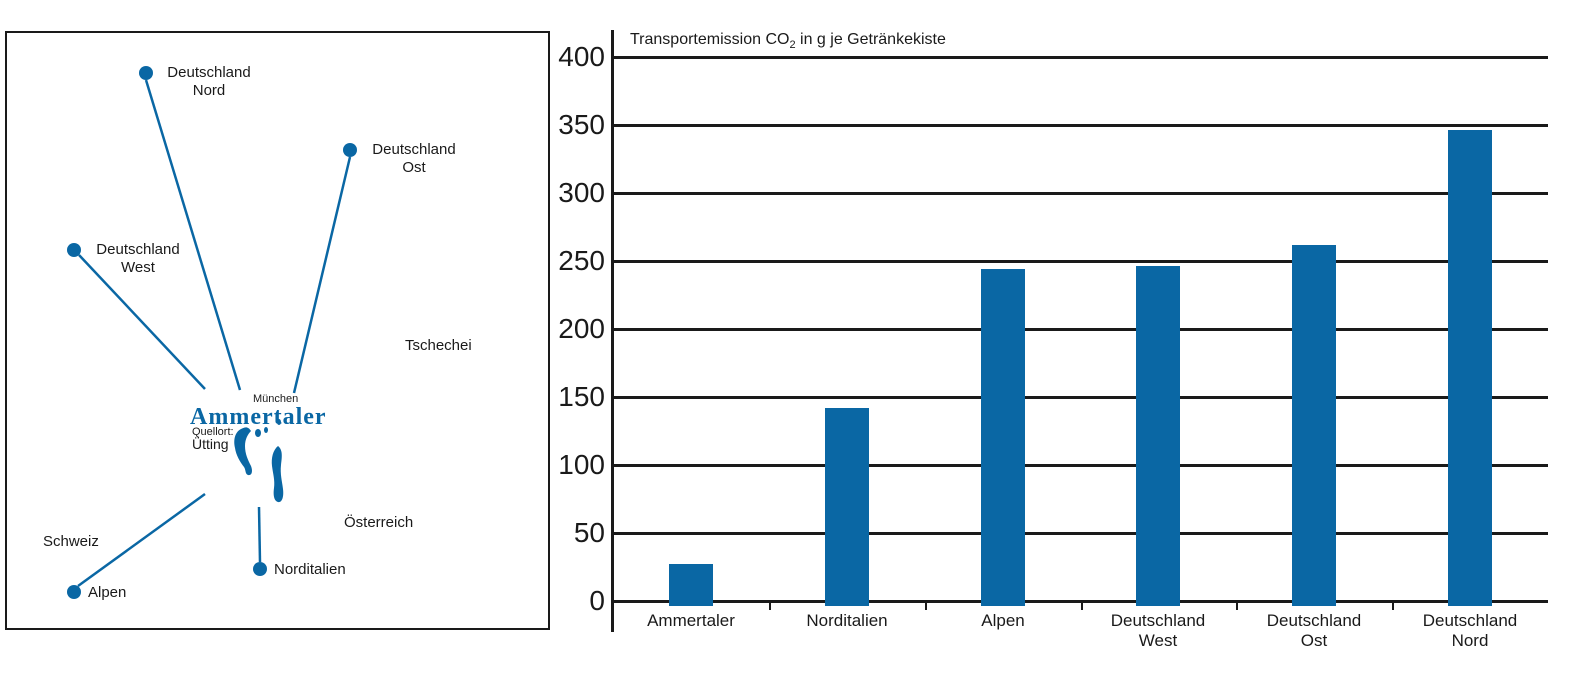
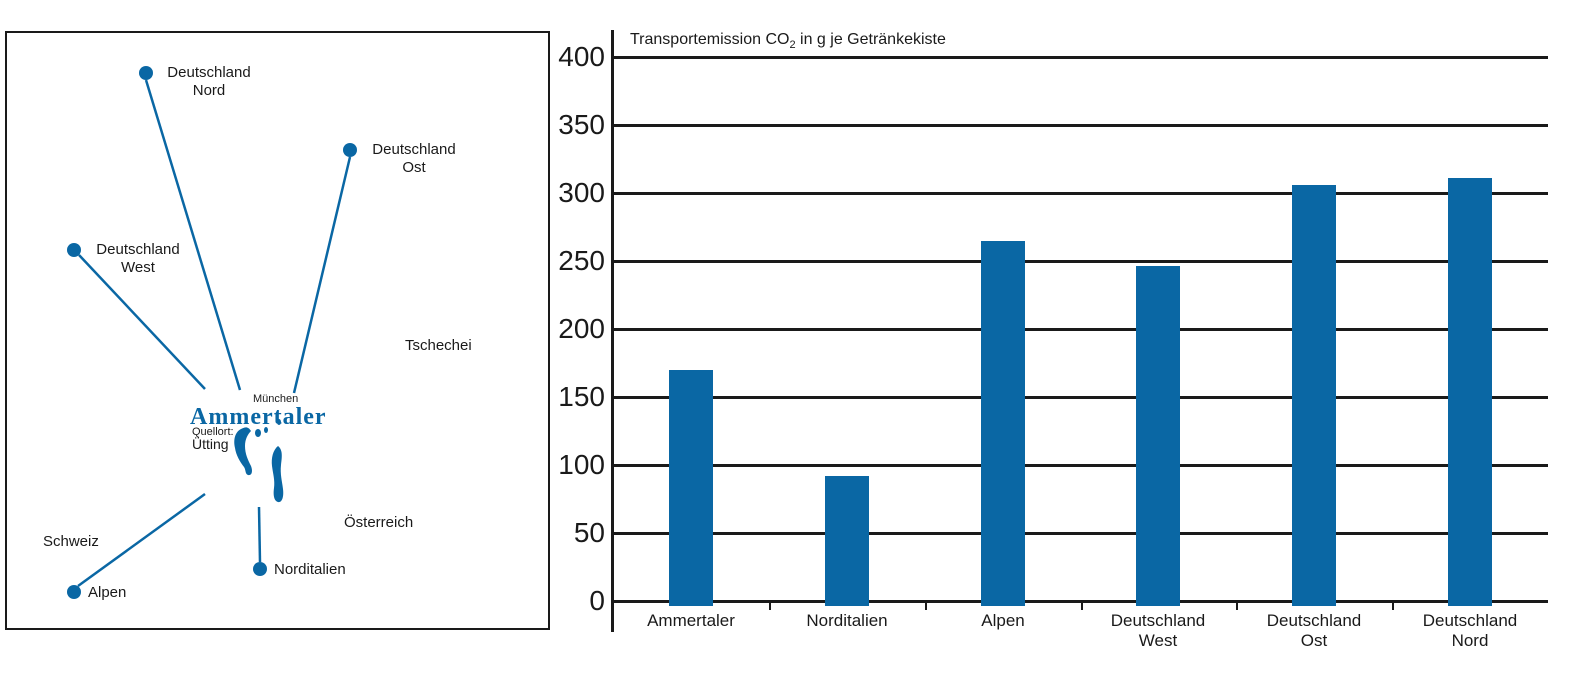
Ammertaler: 27 -> 170
Norditalien: 142 -> 92
Alpen: 244 -> 265
Deutschland Ost: 262 -> 306
Deutschland Nord: 346 -> 311
